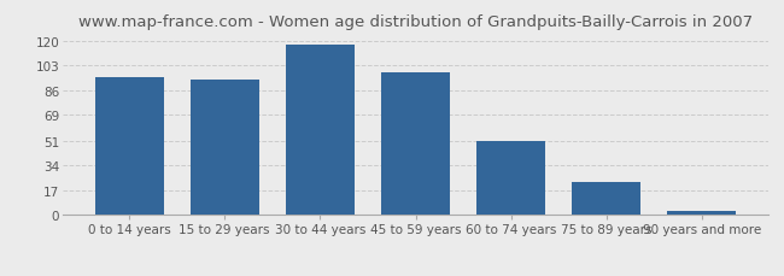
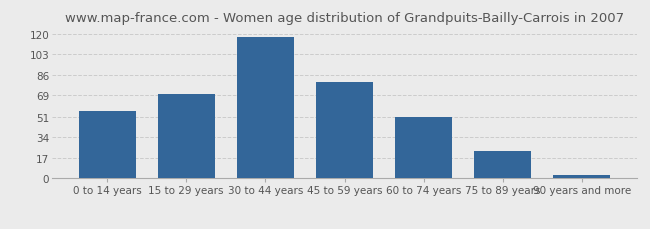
0 to 14 years: 95 -> 56
15 to 29 years: 93 -> 70
45 to 59 years: 98 -> 80
